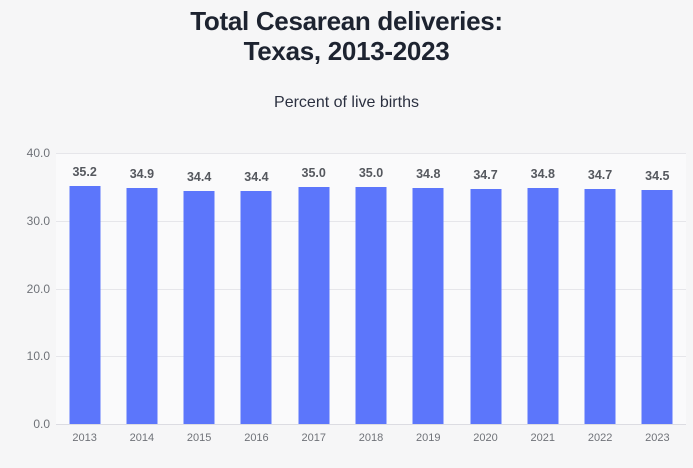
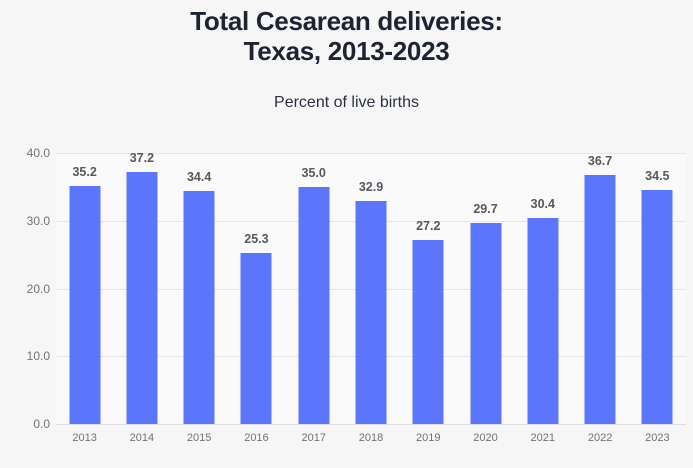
2014: 34.9 -> 37.2
2016: 34.4 -> 25.3
2018: 35.0 -> 32.9
2019: 34.8 -> 27.2
2020: 34.7 -> 29.7
2021: 34.8 -> 30.4
2022: 34.7 -> 36.7
